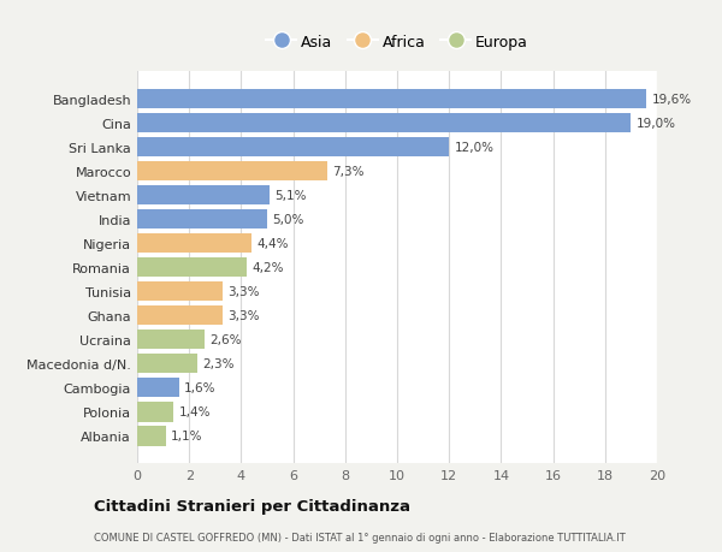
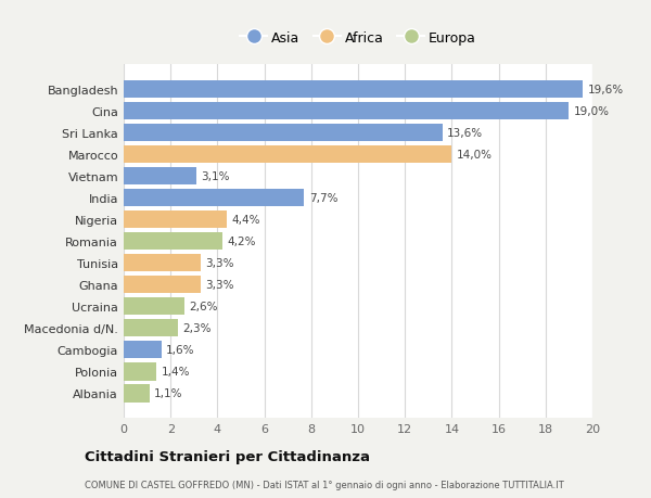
Sri Lanka: 12,0% -> 13,6%
Marocco: 7,3% -> 14,0%
Vietnam: 5,1% -> 3,1%
India: 5,0% -> 7,7%
